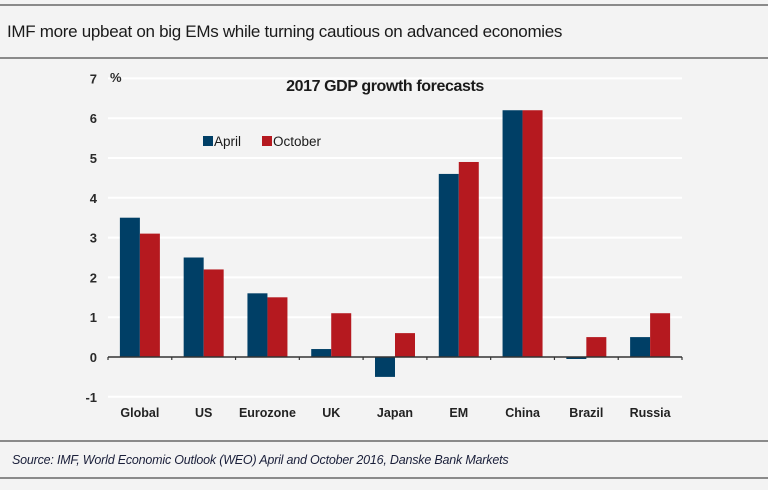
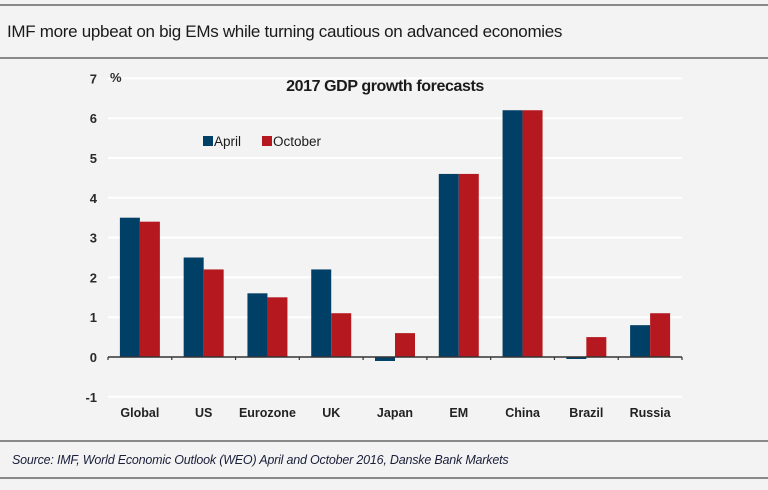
October/Global: 3.1 -> 3.4
April/UK: 0.2 -> 2.2
April/Japan: -0.5 -> -0.1
October/EM: 4.9 -> 4.6
April/Russia: 0.5 -> 0.8
